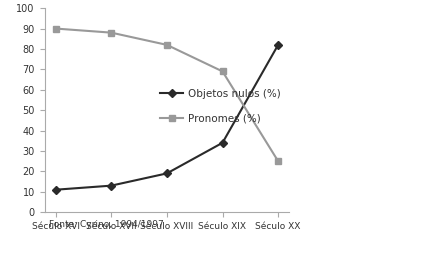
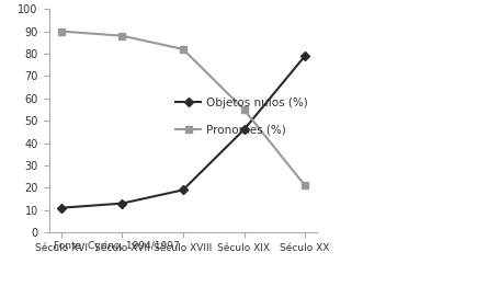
Objetos nulos (%)/Século XIX: 34 -> 46
Pronomes (%)/Século XIX: 69 -> 55
Objetos nulos (%)/Século XX: 82 -> 79
Pronomes (%)/Século XX: 25 -> 21
